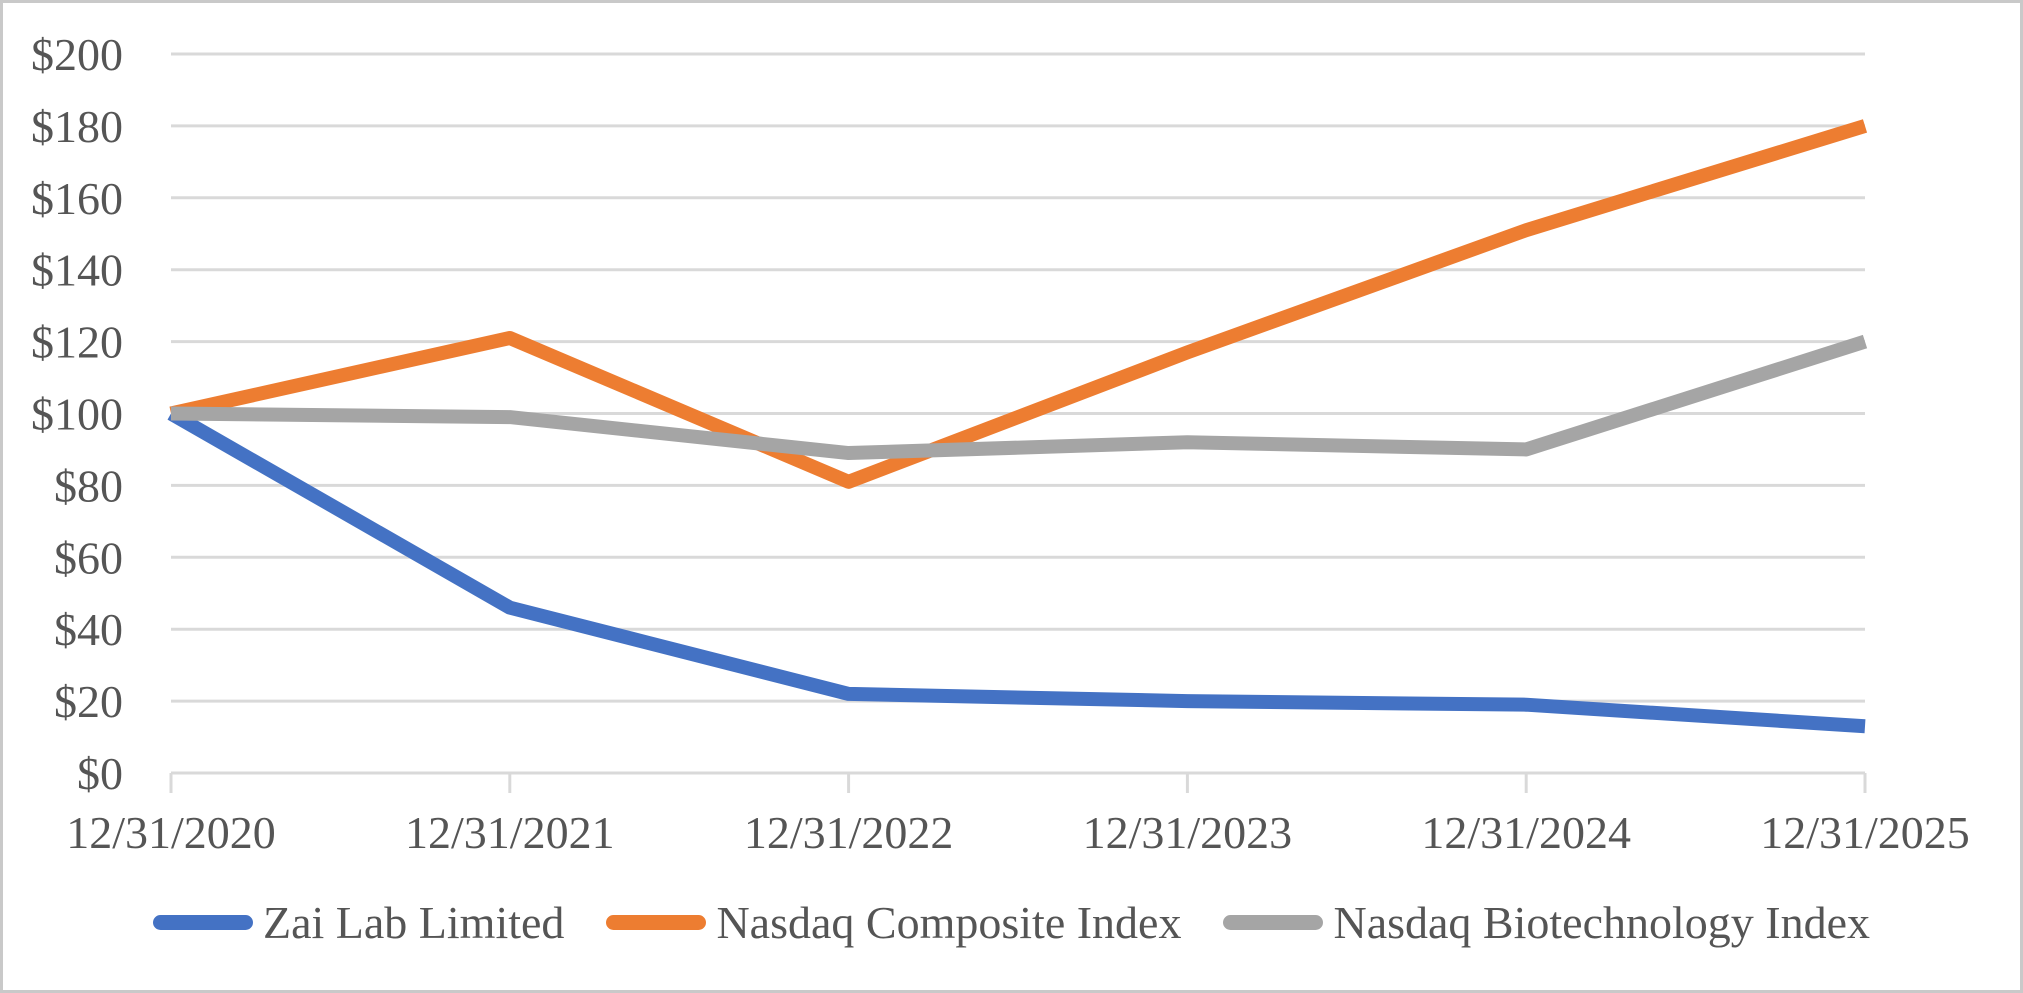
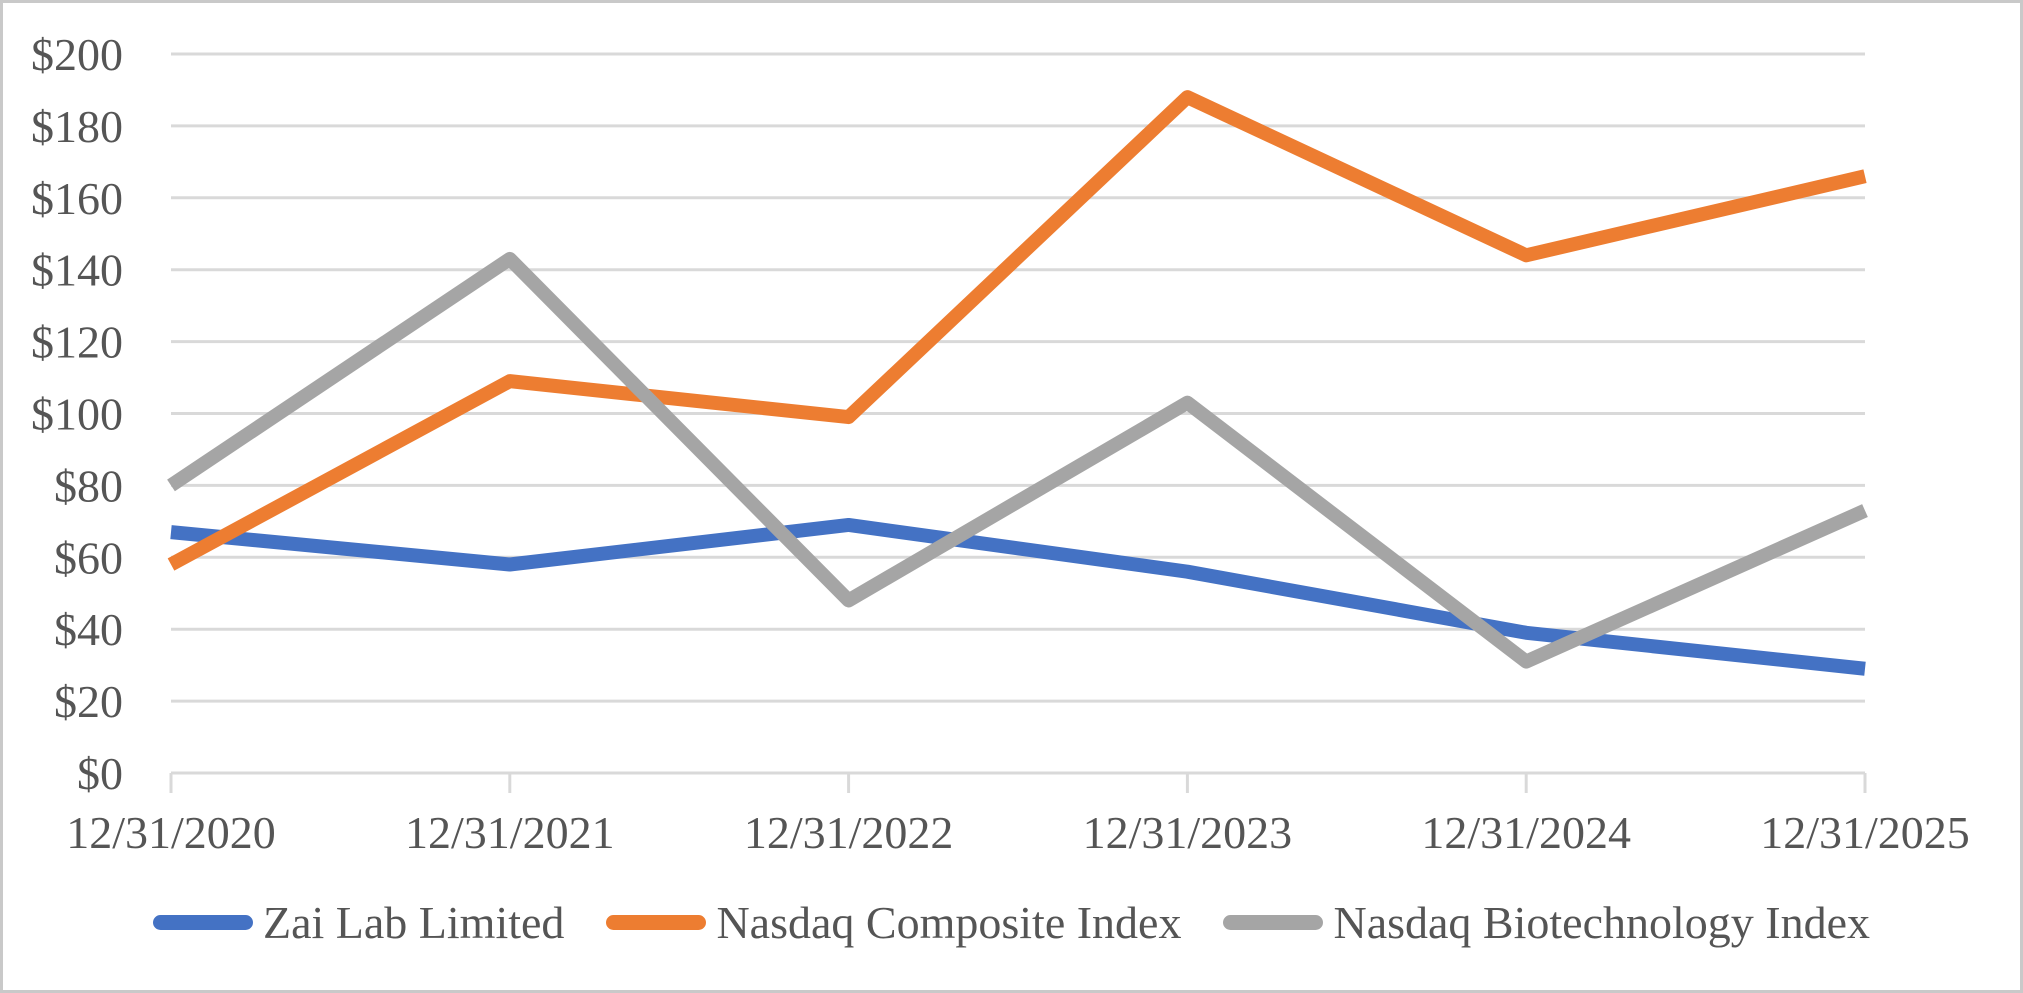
Zai Lab Limited/12/31/2020: $100 -> $67
Nasdaq Composite Index/12/31/2020: $100 -> $58
Nasdaq Biotechnology Index/12/31/2020: $100 -> $80
Zai Lab Limited/12/31/2021: $46 -> $58
Nasdaq Composite Index/12/31/2021: $121 -> $109
Nasdaq Biotechnology Index/12/31/2021: $99 -> $143
Zai Lab Limited/12/31/2022: $22 -> $69
Nasdaq Composite Index/12/31/2022: $81 -> $99
Nasdaq Biotechnology Index/12/31/2022: $89 -> $48
Zai Lab Limited/12/31/2023: $20 -> $56
Nasdaq Composite Index/12/31/2023: $117 -> $188
Nasdaq Biotechnology Index/12/31/2023: $92 -> $103
Zai Lab Limited/12/31/2024: $19 -> $39
Nasdaq Composite Index/12/31/2024: $151 -> $144
Nasdaq Biotechnology Index/12/31/2024: $90 -> $31
Zai Lab Limited/12/31/2025: $13 -> $29
Nasdaq Composite Index/12/31/2025: $180 -> $166
Nasdaq Biotechnology Index/12/31/2025: $120 -> $73
